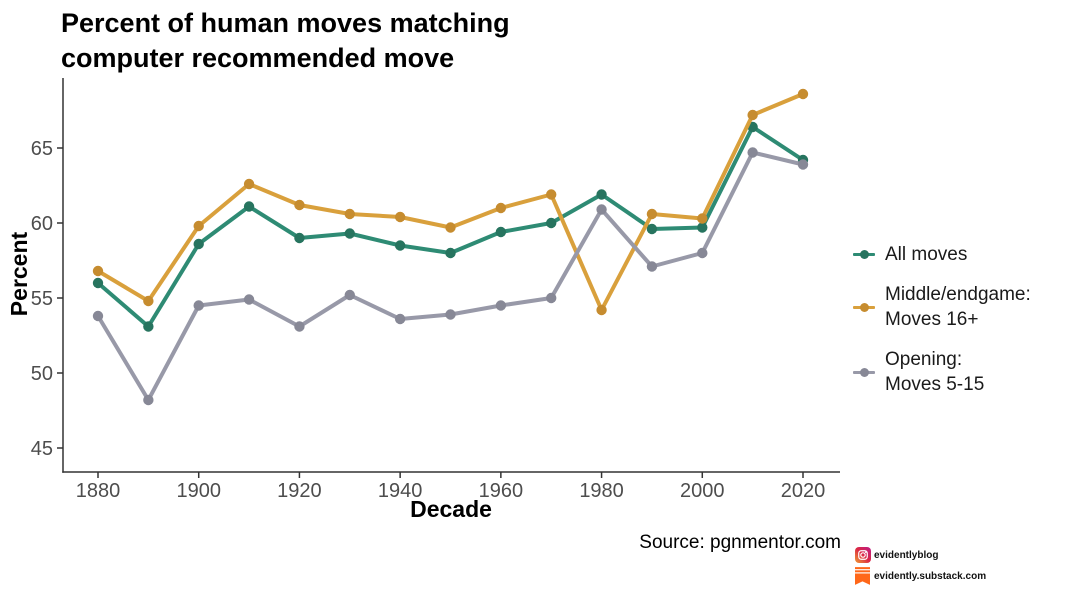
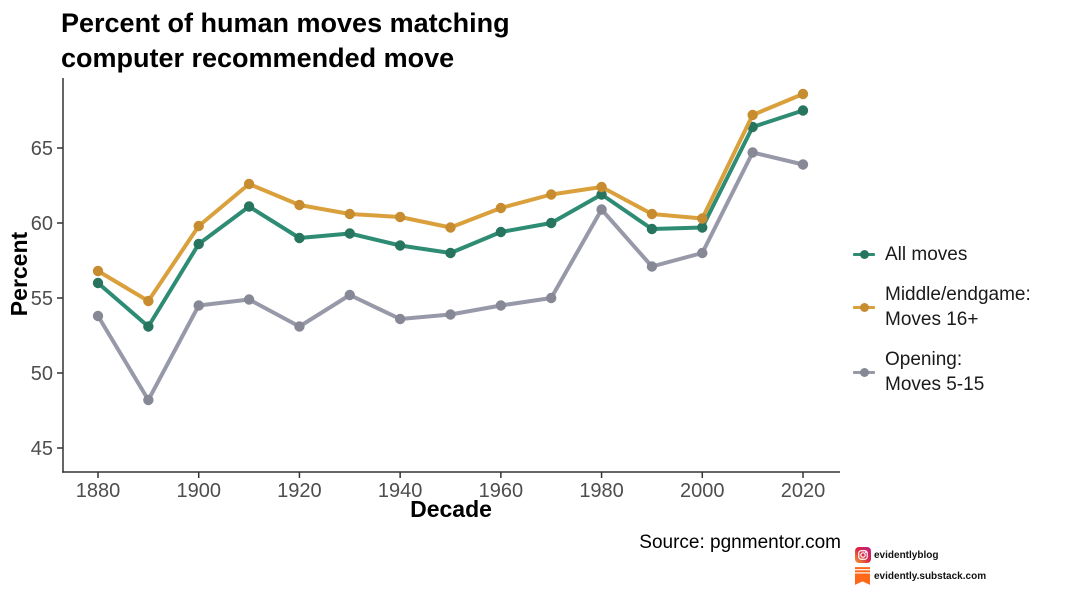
Middle/endgame: Moves 16+/1980: 54.2 -> 62.4
All moves/2020: 64.2 -> 67.5
